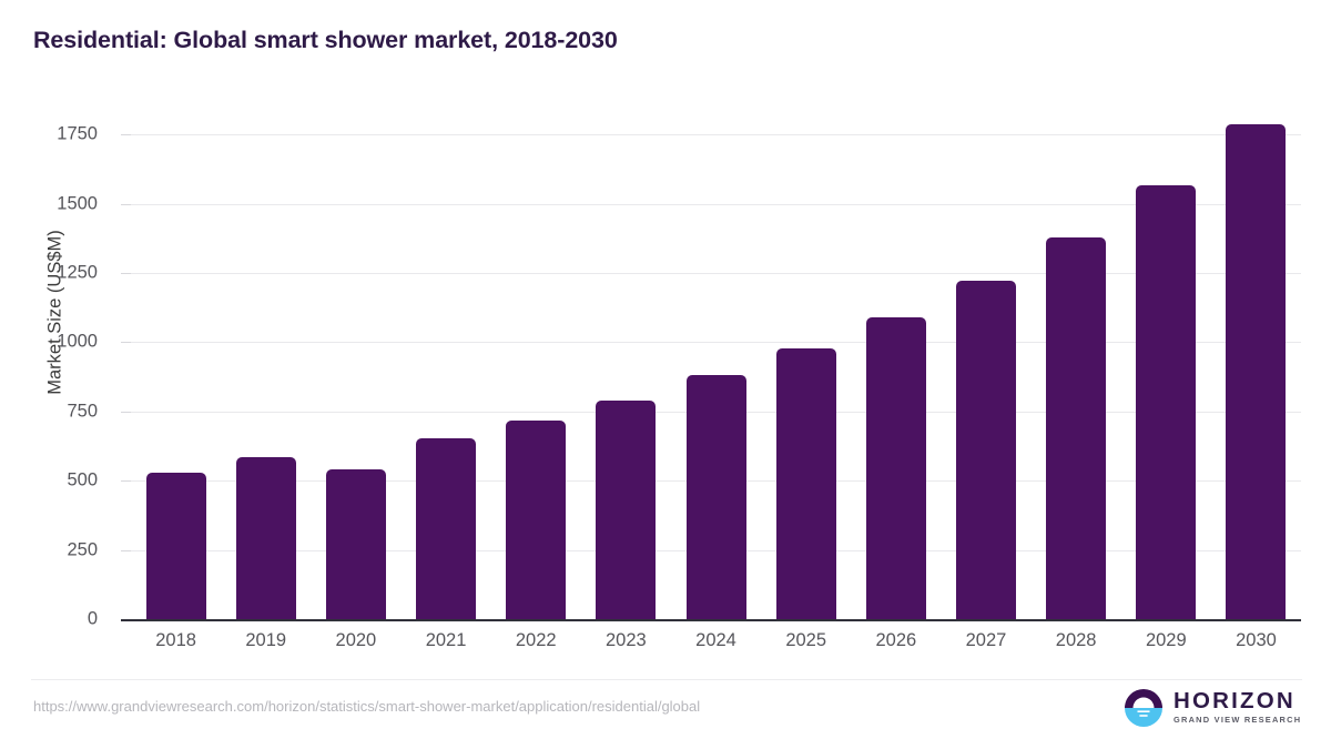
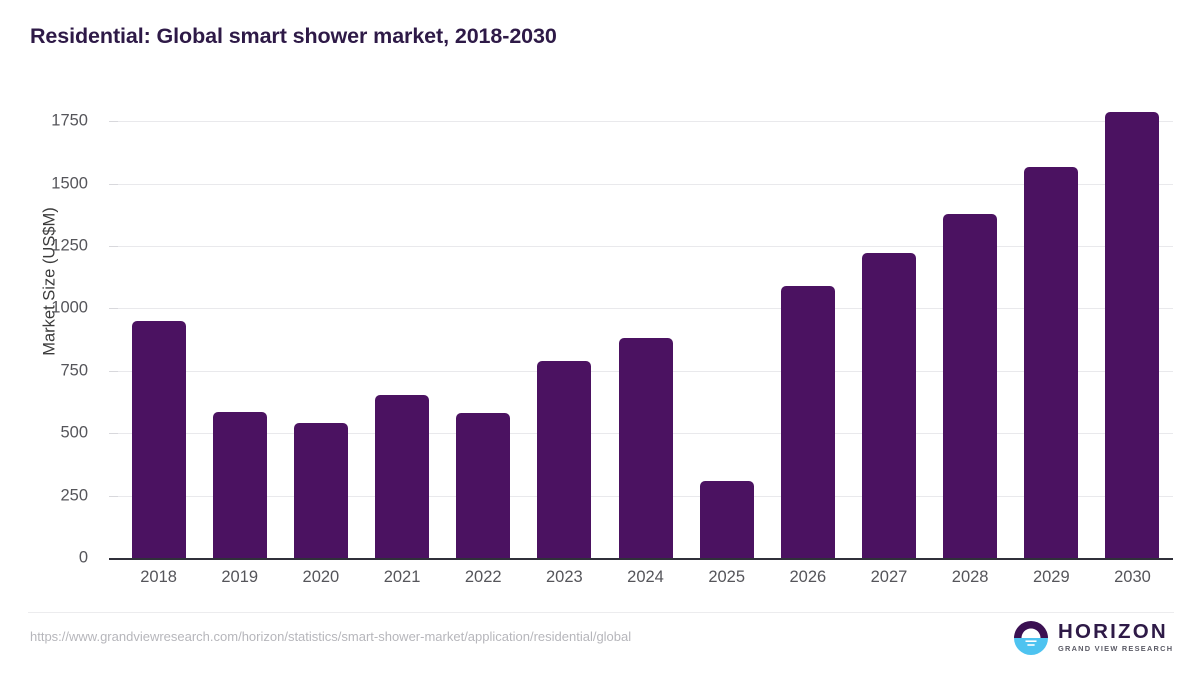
2018: 530 -> 950
2022: 720 -> 580
2025: 980 -> 310
